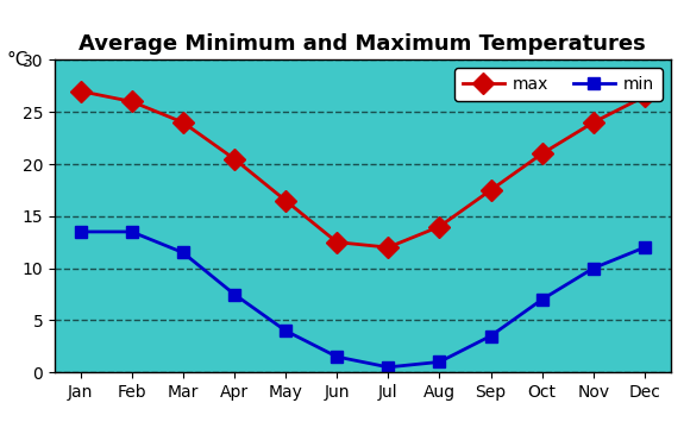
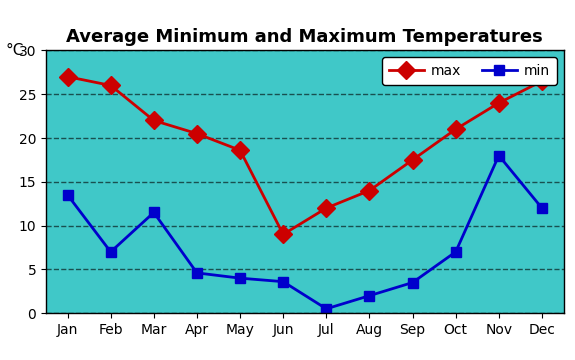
min/Feb: 13.5 -> 7.0
max/Mar: 24.0 -> 22.0
min/Apr: 7.5 -> 4.6
max/May: 16.5 -> 18.6
max/Jun: 12.5 -> 9.0
min/Jun: 1.5 -> 3.6
min/Aug: 1.0 -> 2.0
min/Nov: 10.0 -> 18.0
